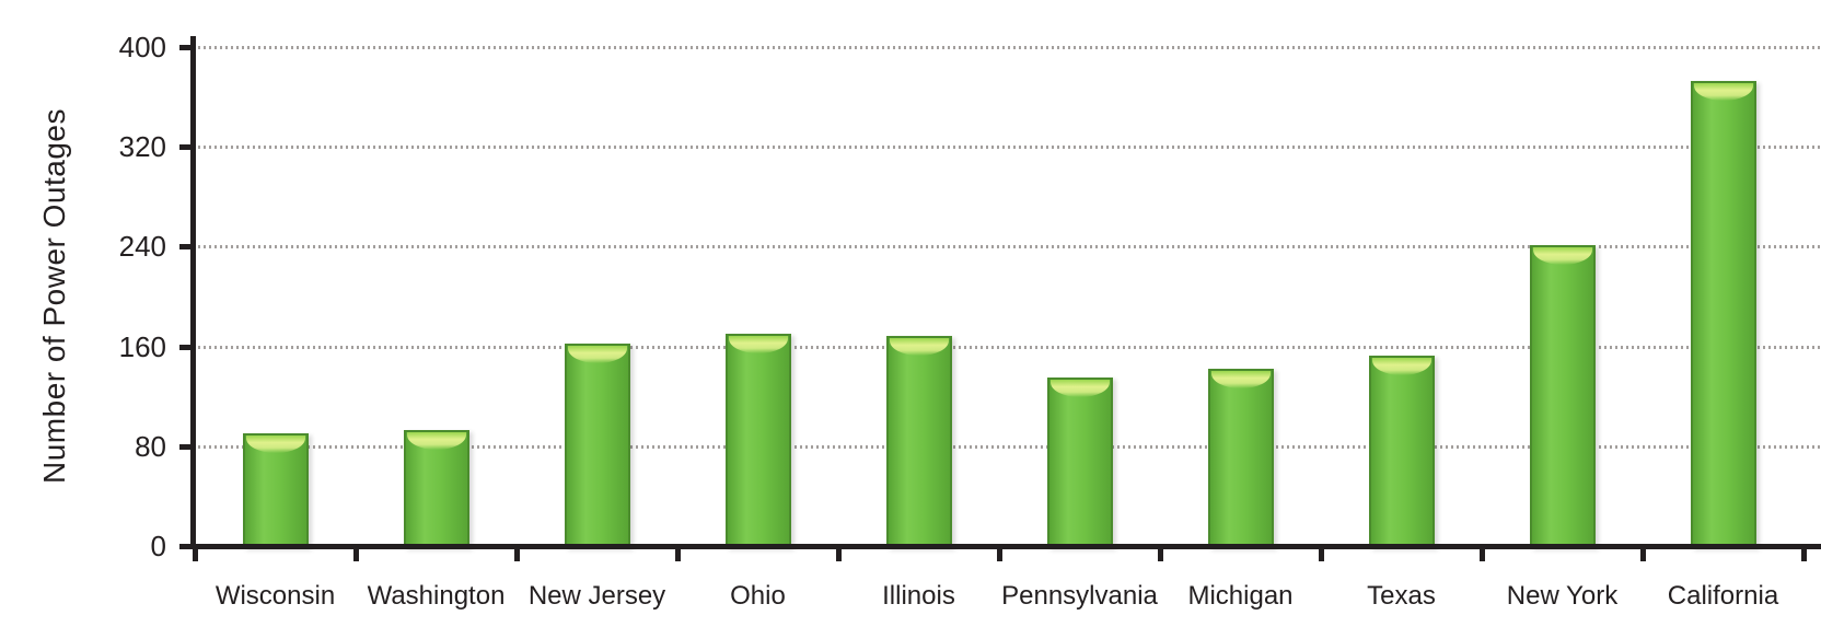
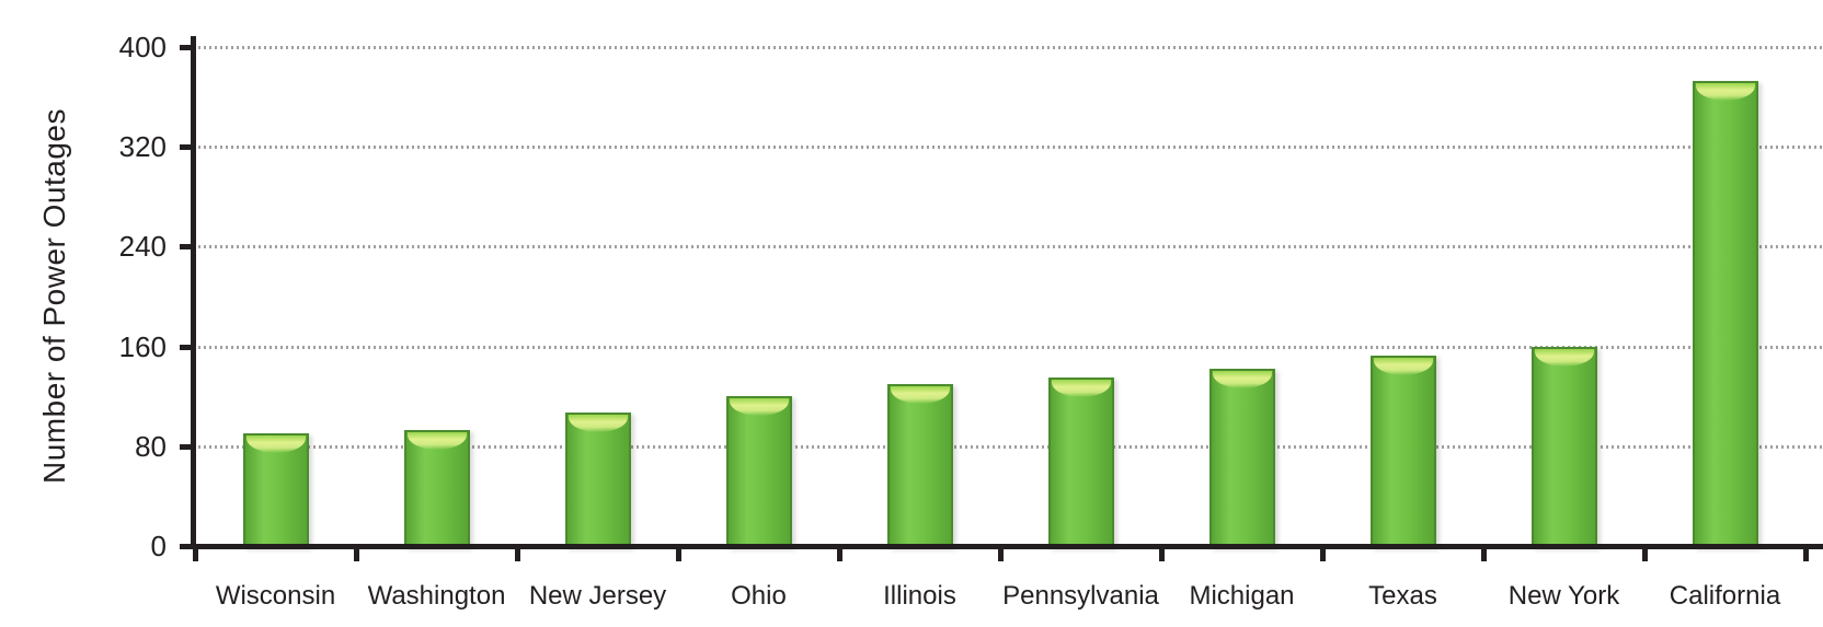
New Jersey: 162 -> 107
Ohio: 170 -> 120
Illinois: 168 -> 130
New York: 241 -> 160
